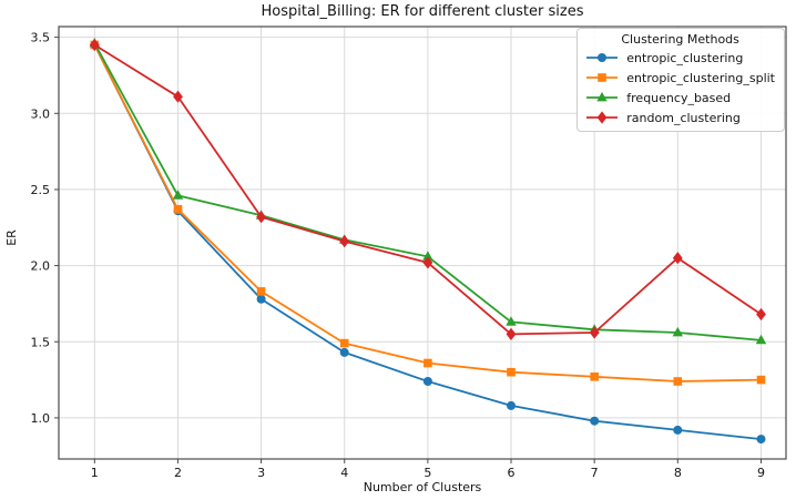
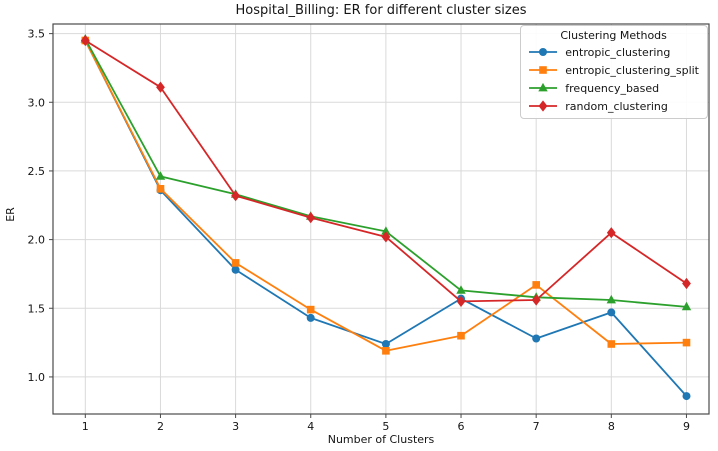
entropic_clustering_split/5: 1.36 -> 1.19
entropic_clustering/6: 1.08 -> 1.57
entropic_clustering/7: 0.98 -> 1.28
entropic_clustering_split/7: 1.27 -> 1.67
entropic_clustering/8: 0.92 -> 1.47
